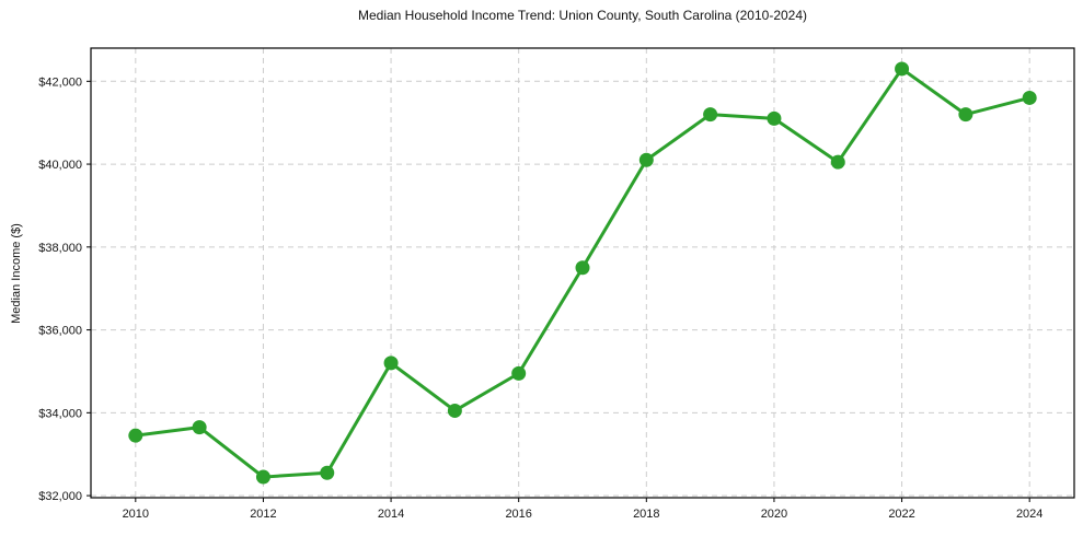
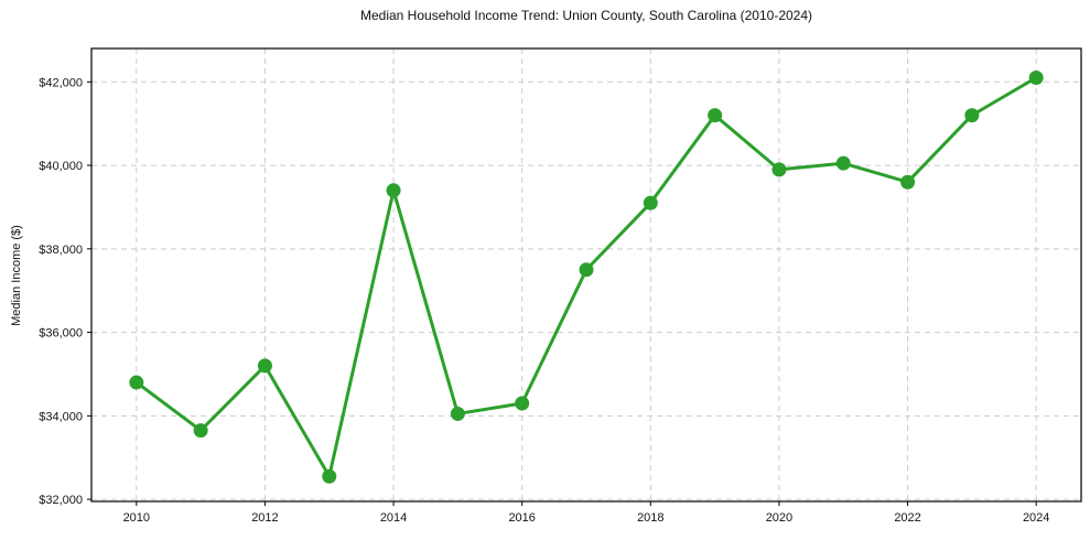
2010: $33400 -> $34800
2012: $32400 -> $35200
2014: $35200 -> $39400
2016: $35000 -> $34300
2018: $40100 -> $39100
2020: $41100 -> $39900
2022: $42300 -> $39600
2024: $41600 -> $42100
